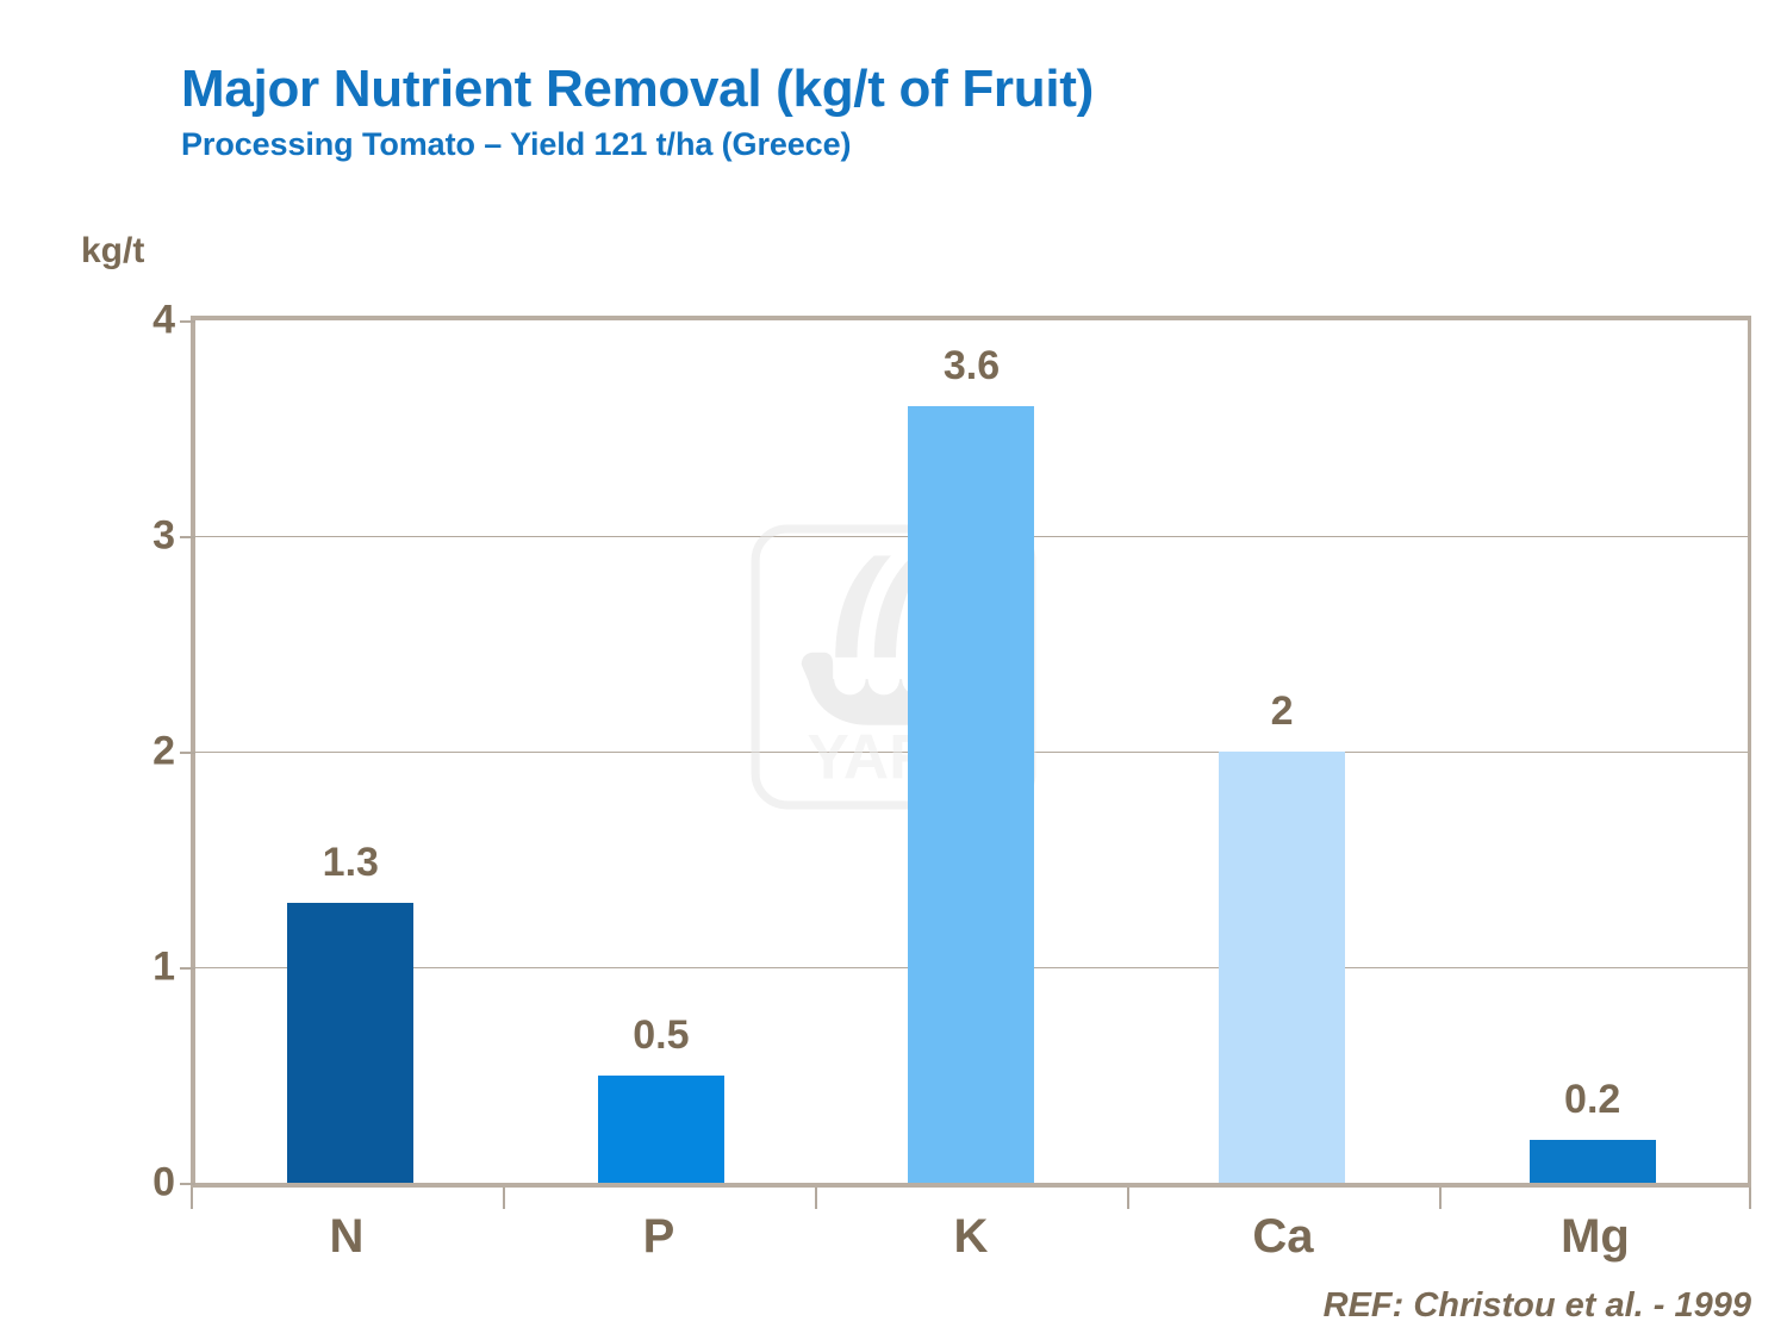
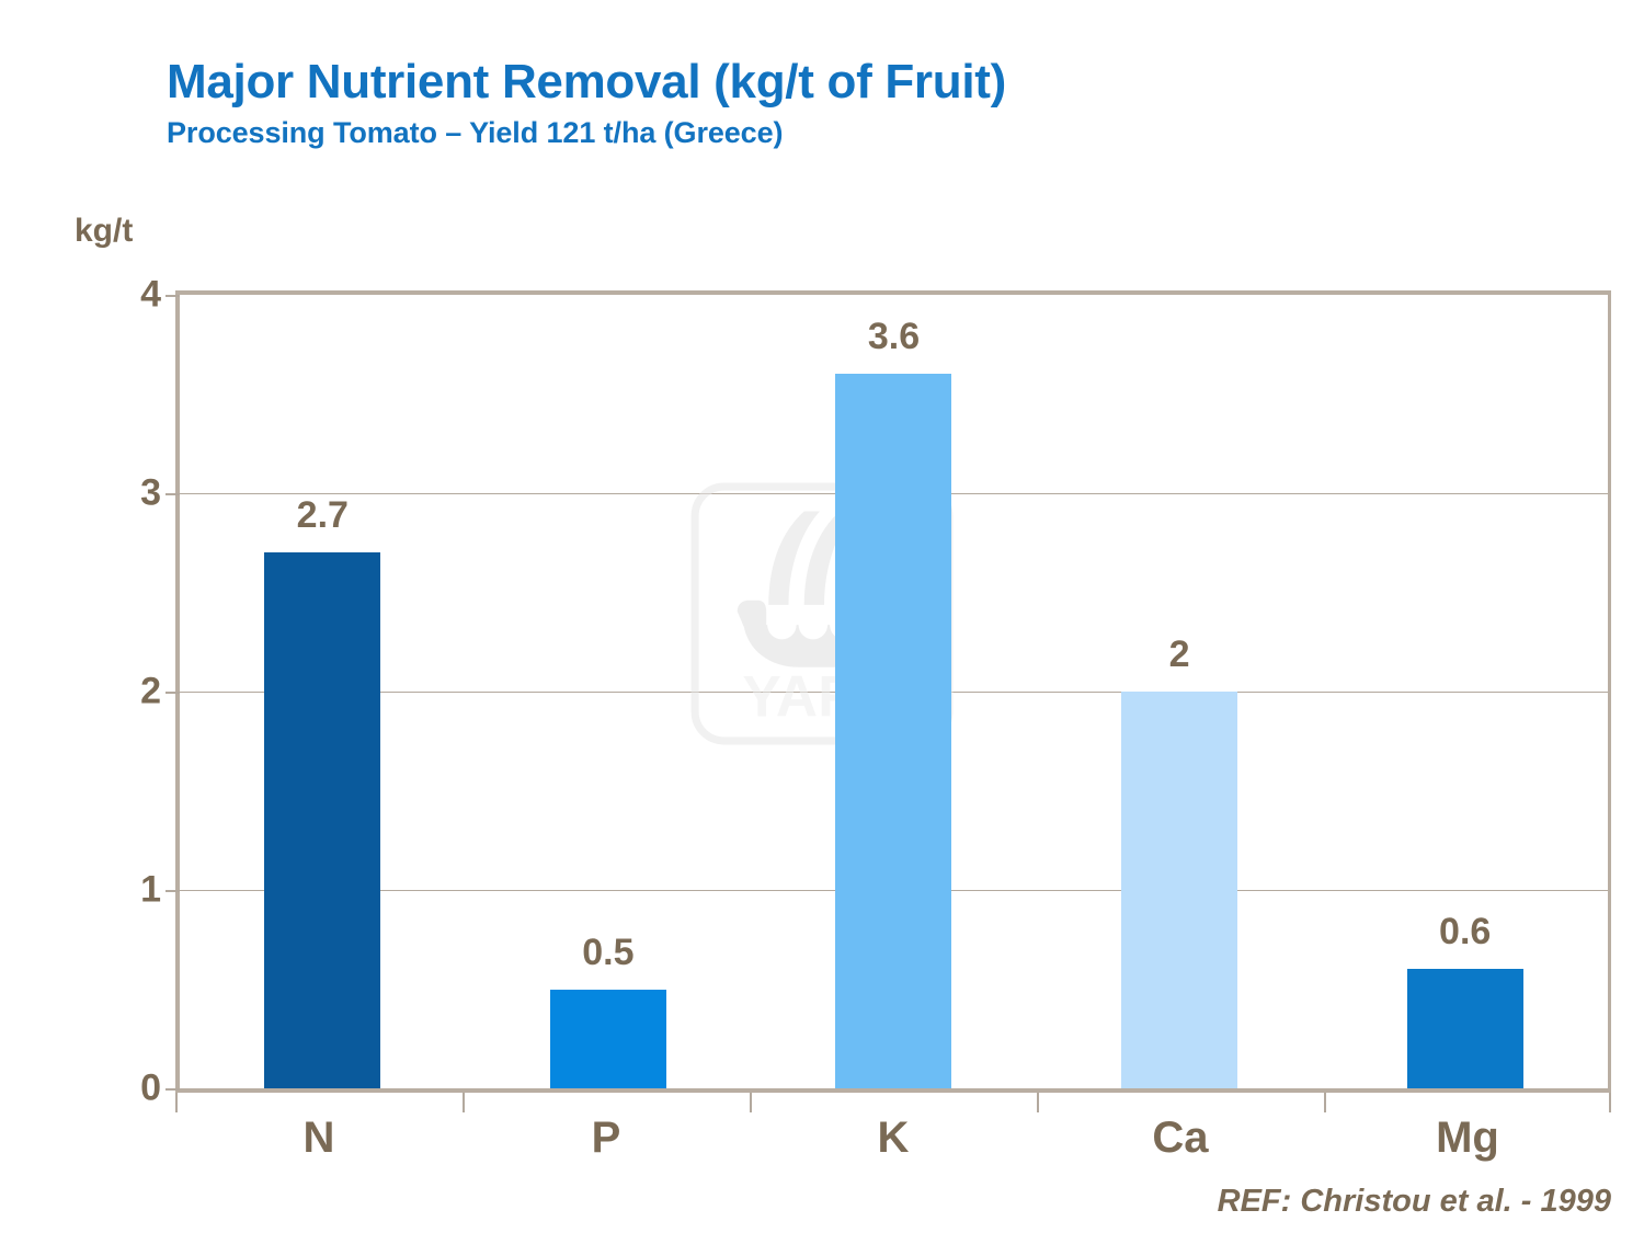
N: 1.3 -> 2.7
Mg: 0.2 -> 0.6
